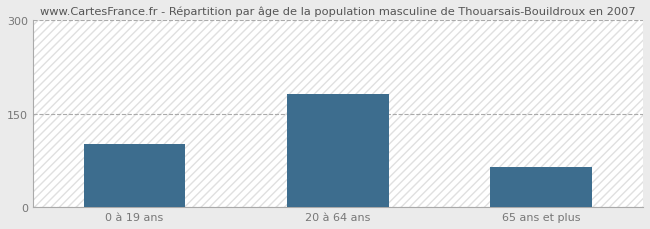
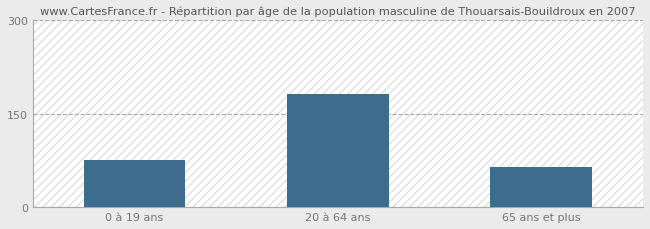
0 à 19 ans: 102 -> 75
